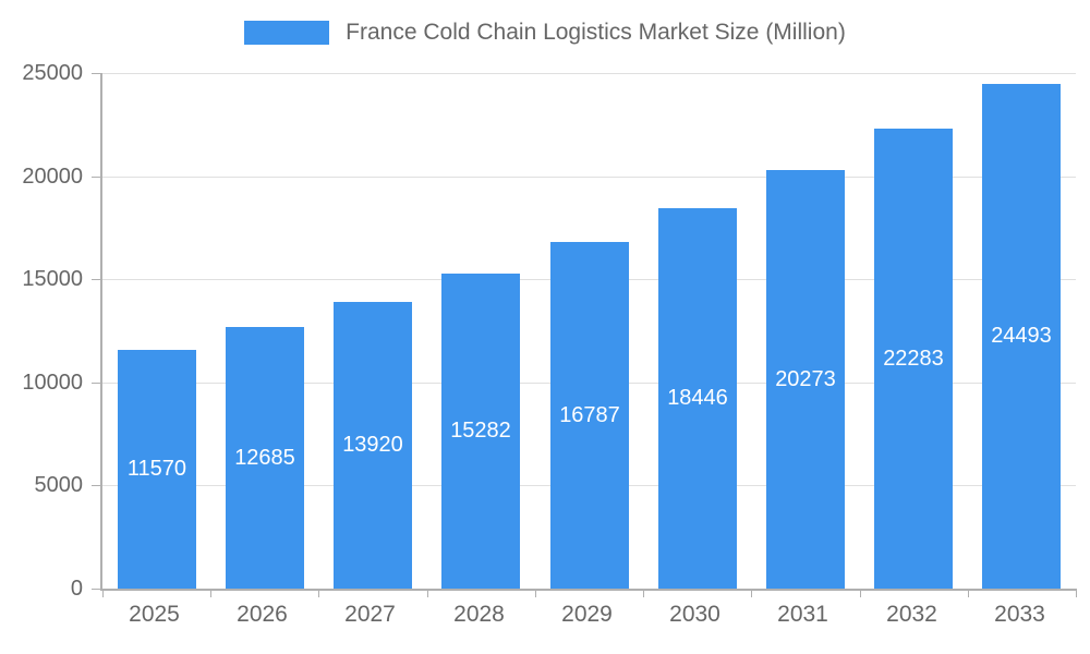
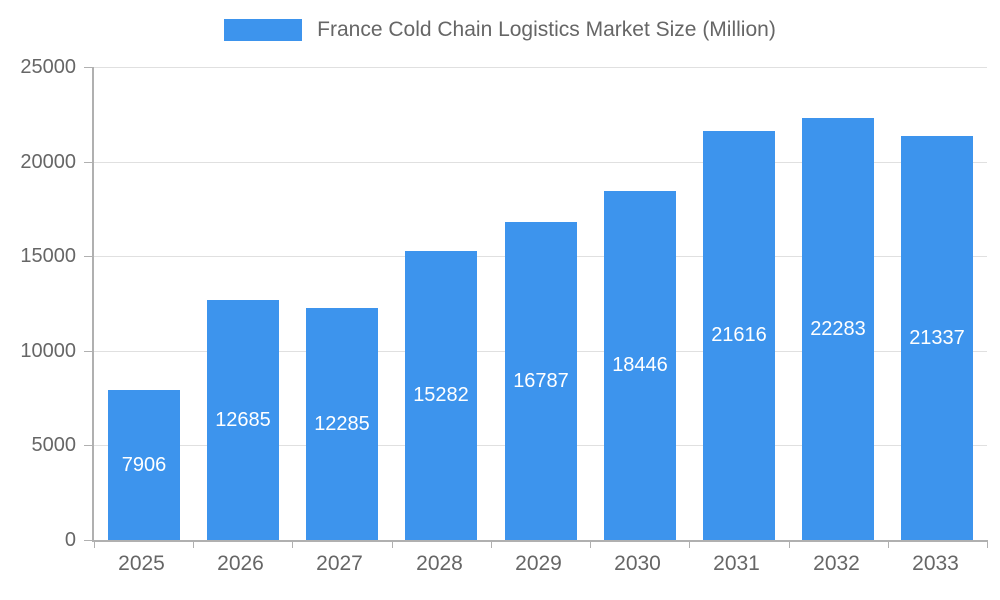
2025: 11570 -> 7906
2027: 13920 -> 12285
2031: 20273 -> 21616
2033: 24493 -> 21337
